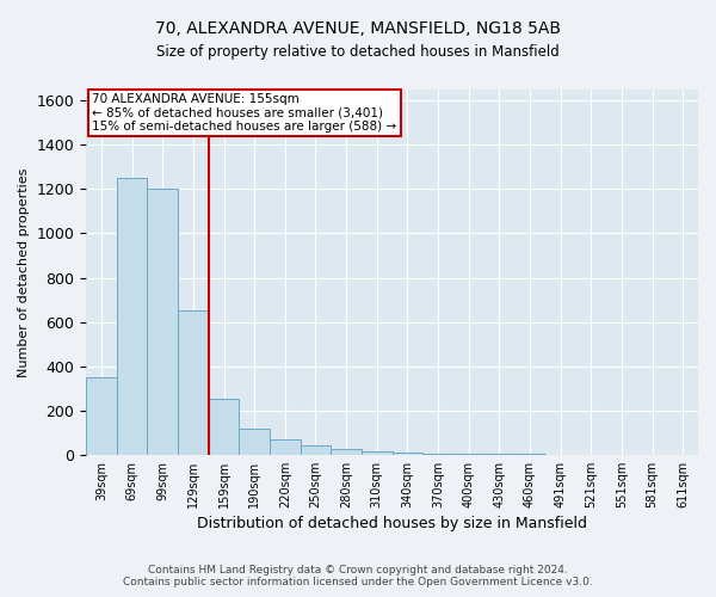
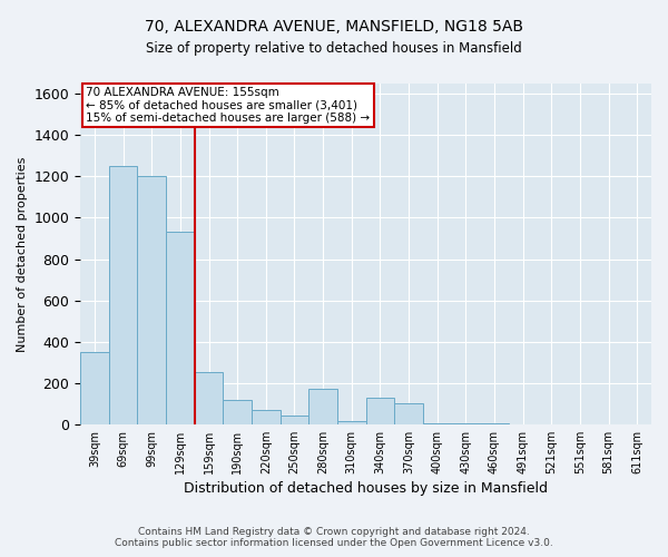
129sqm: 650 -> 930
280sqm: 20 -> 170
340sqm: 10 -> 130
370sqm: 0 -> 100
